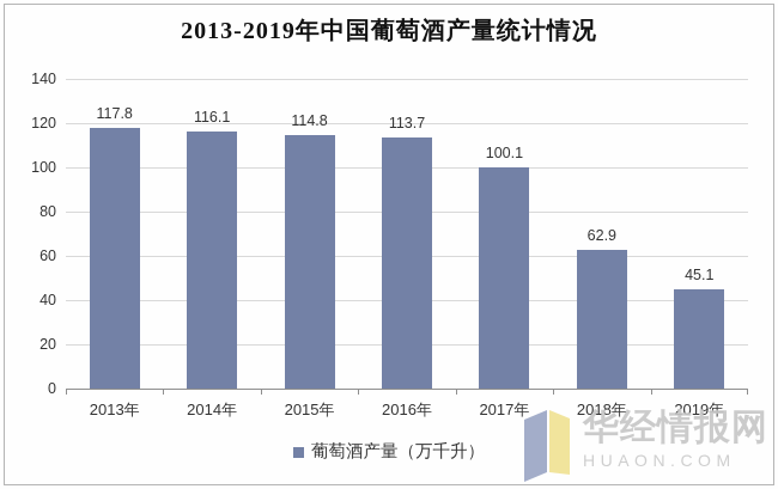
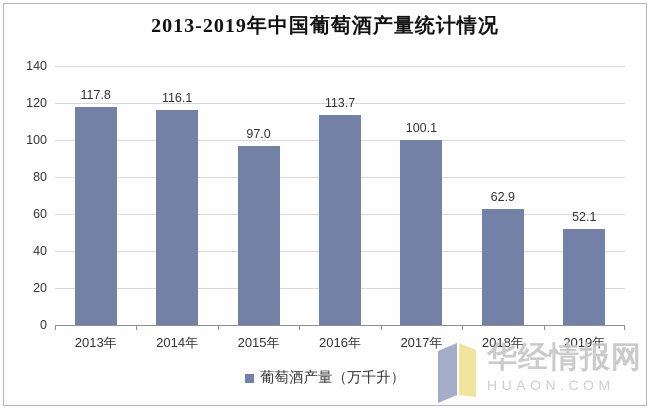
2015年: 114.8 -> 97.0
2019年: 45.1 -> 52.1
